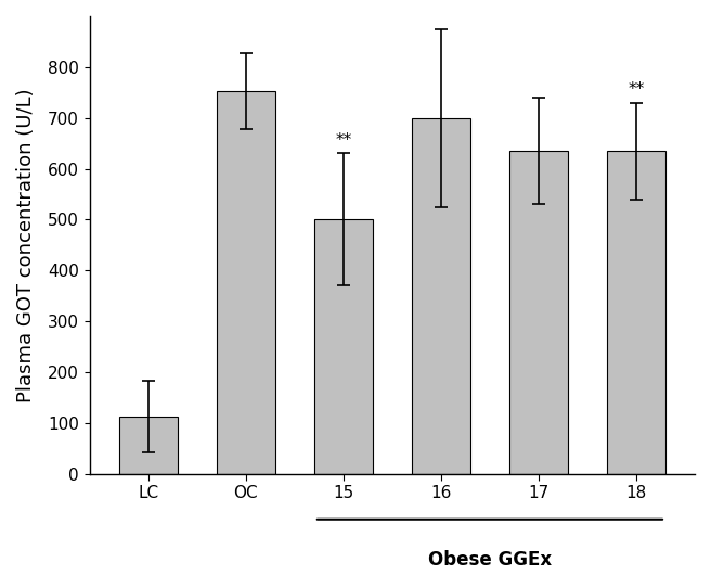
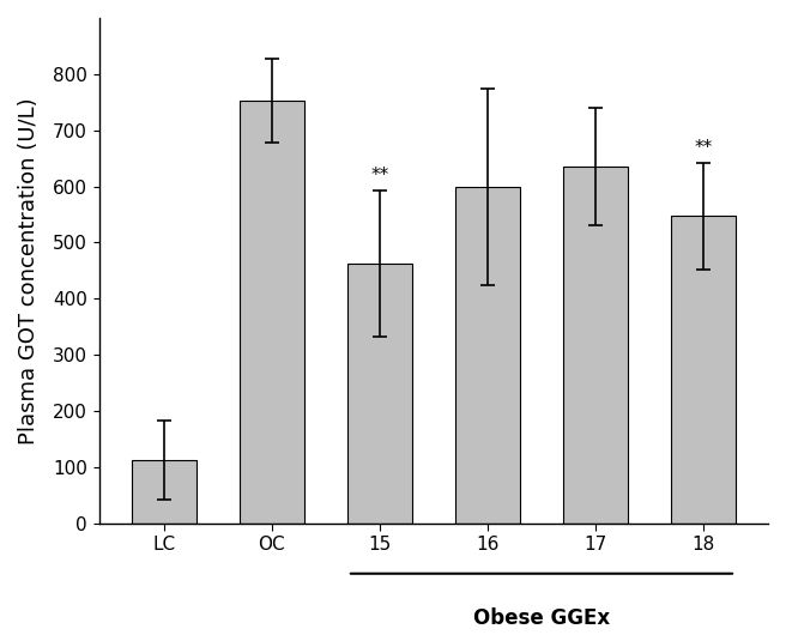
15: 500 -> 463
16: 700 -> 598
18: 635 -> 547
